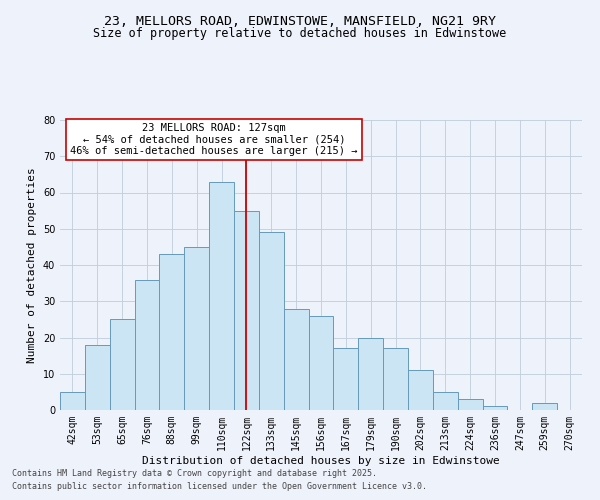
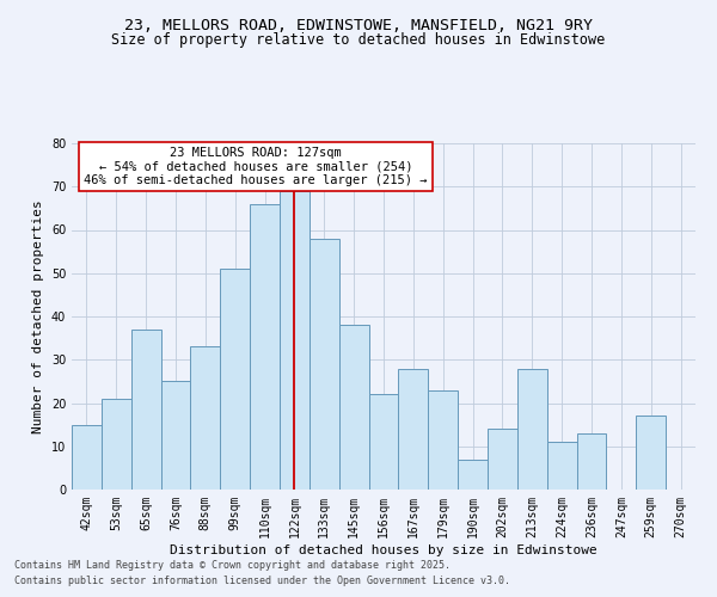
42sqm: 5 -> 15
53sqm: 18 -> 21
65sqm: 25 -> 37
76sqm: 36 -> 25
88sqm: 43 -> 33
99sqm: 45 -> 51
110sqm: 63 -> 66
122sqm: 55 -> 69
133sqm: 49 -> 58
145sqm: 28 -> 38
156sqm: 26 -> 22
167sqm: 17 -> 28
179sqm: 20 -> 23
190sqm: 17 -> 7
202sqm: 11 -> 14
213sqm: 5 -> 28
224sqm: 3 -> 11
236sqm: 1 -> 13
259sqm: 2 -> 17
